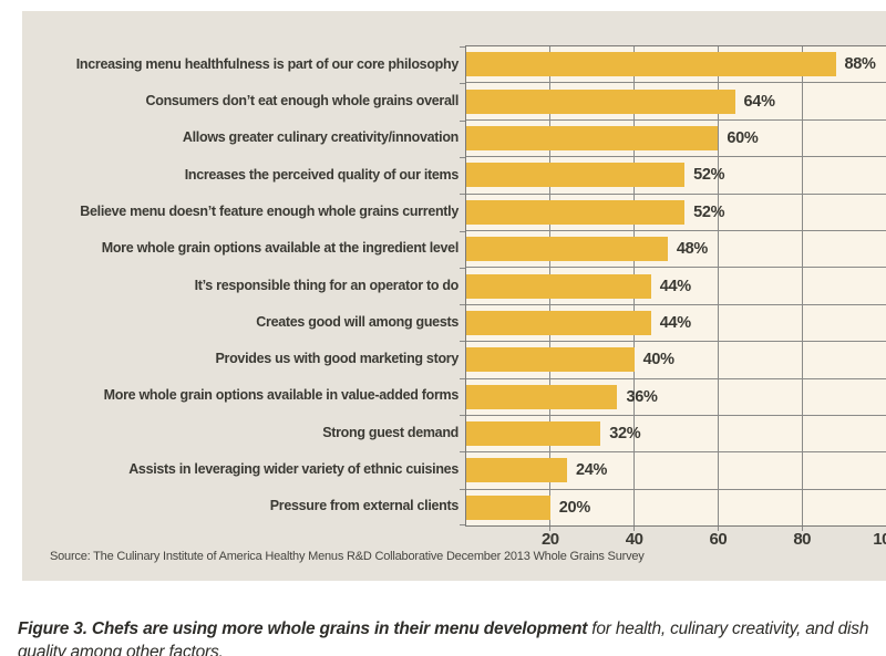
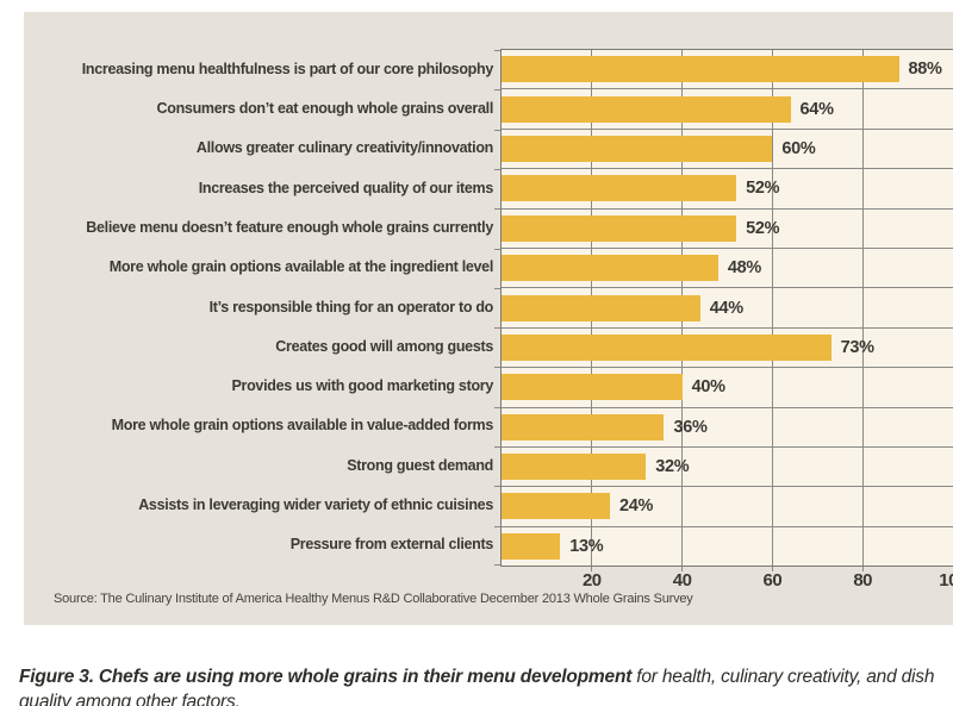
Creates good will among guests: 44% -> 73%
Pressure from external clients: 20% -> 13%
